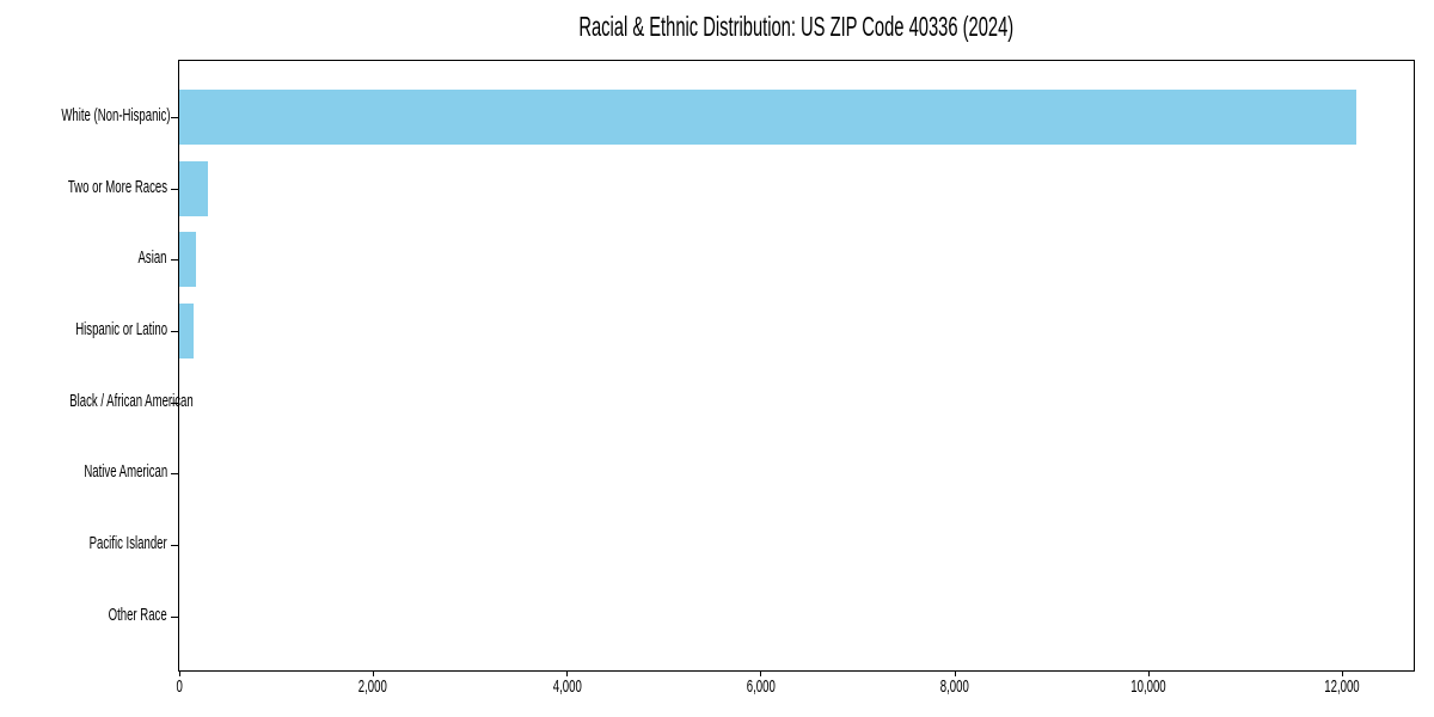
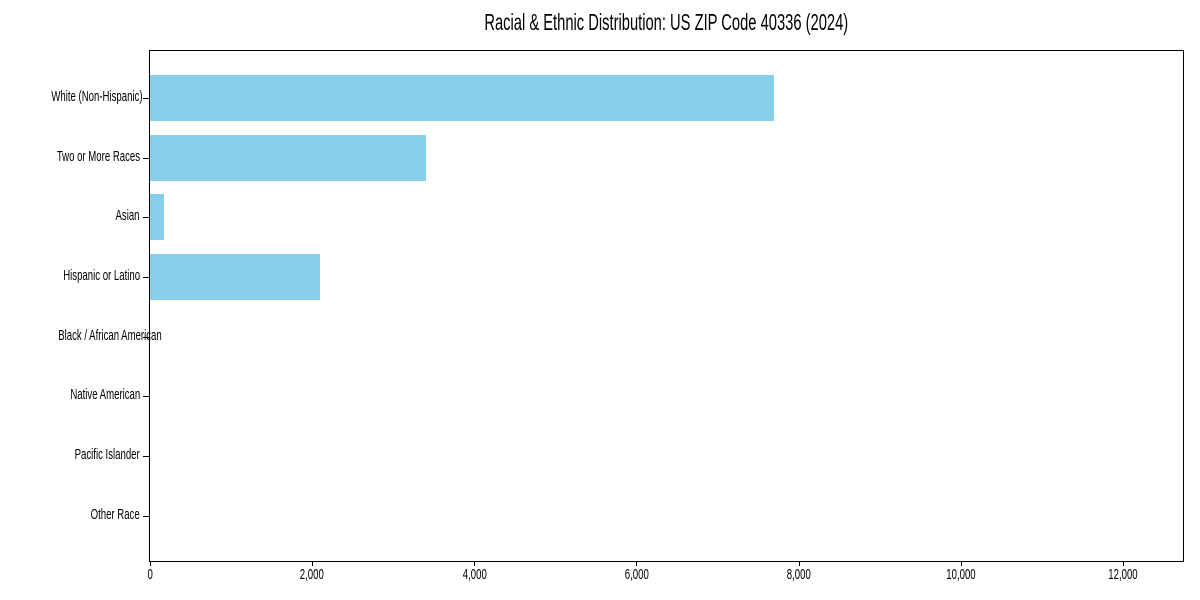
White (Non-Hispanic): 12200 -> 7700
Two or More Races: 300 -> 3400
Hispanic or Latino: 200 -> 2100
